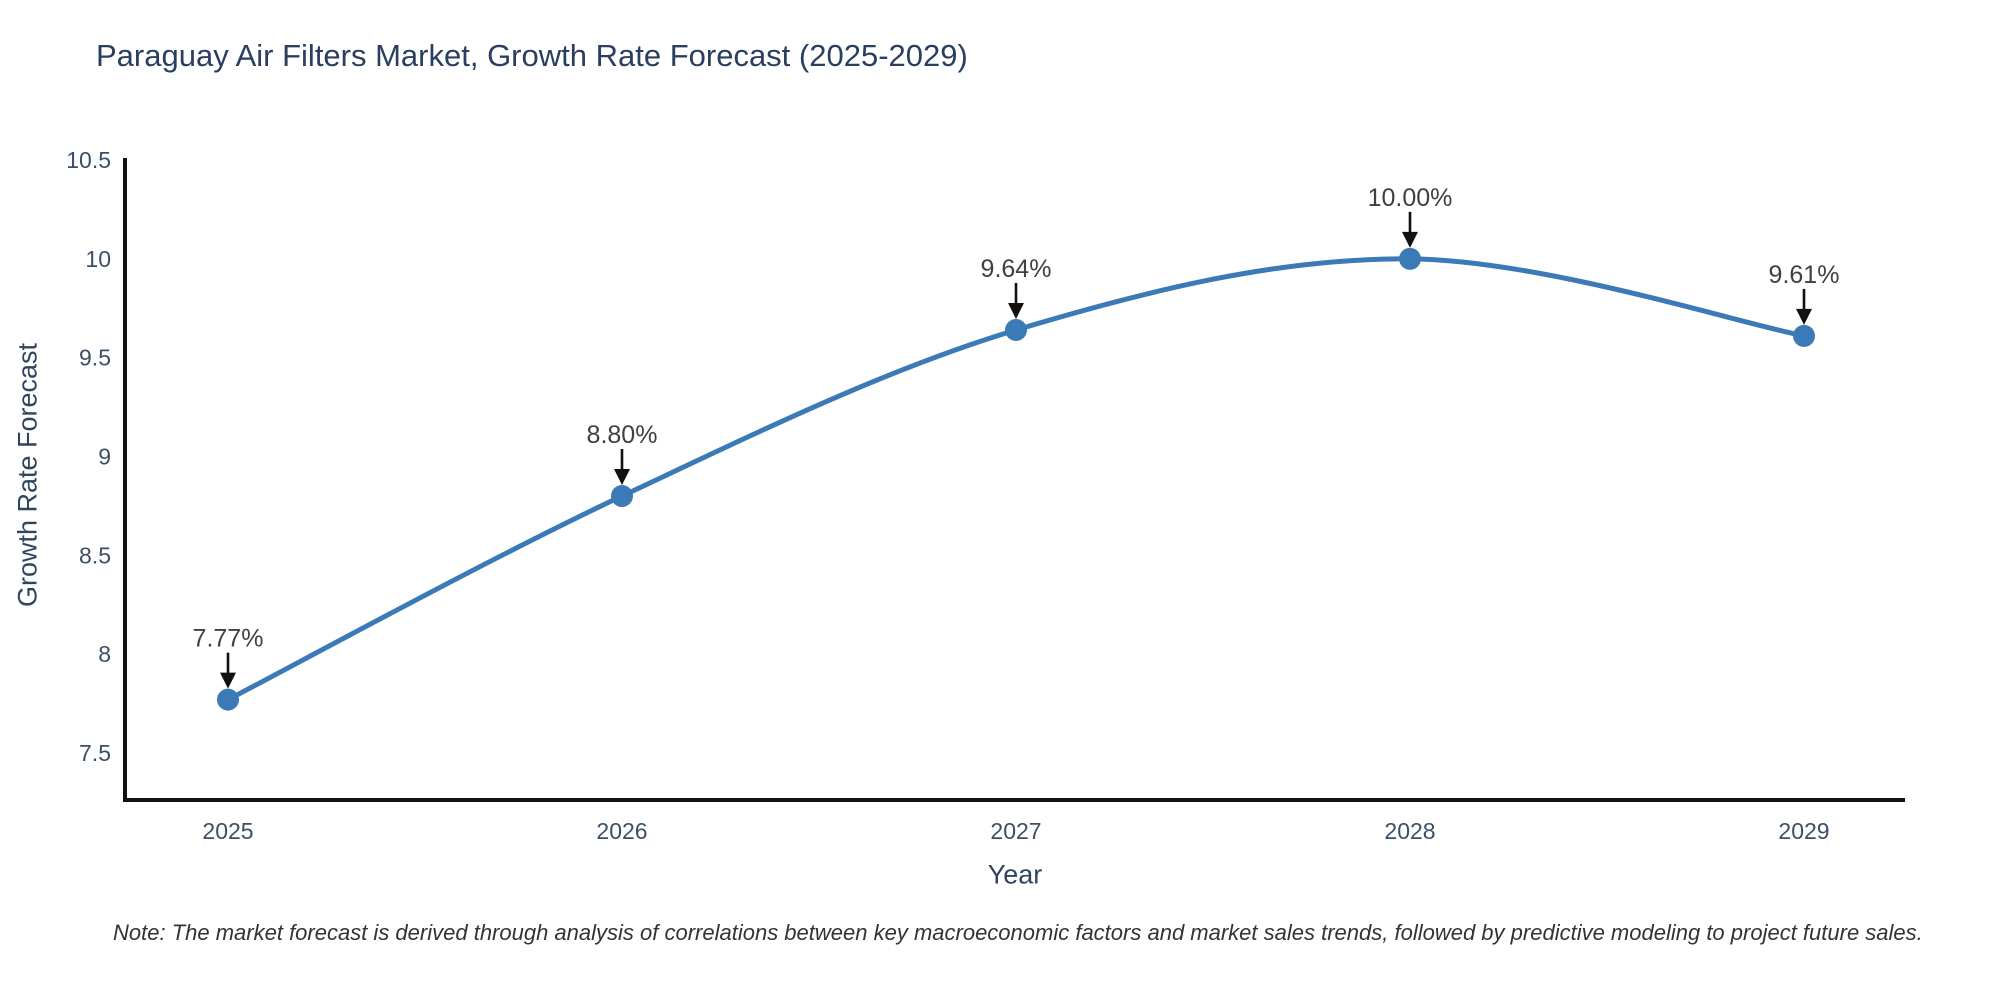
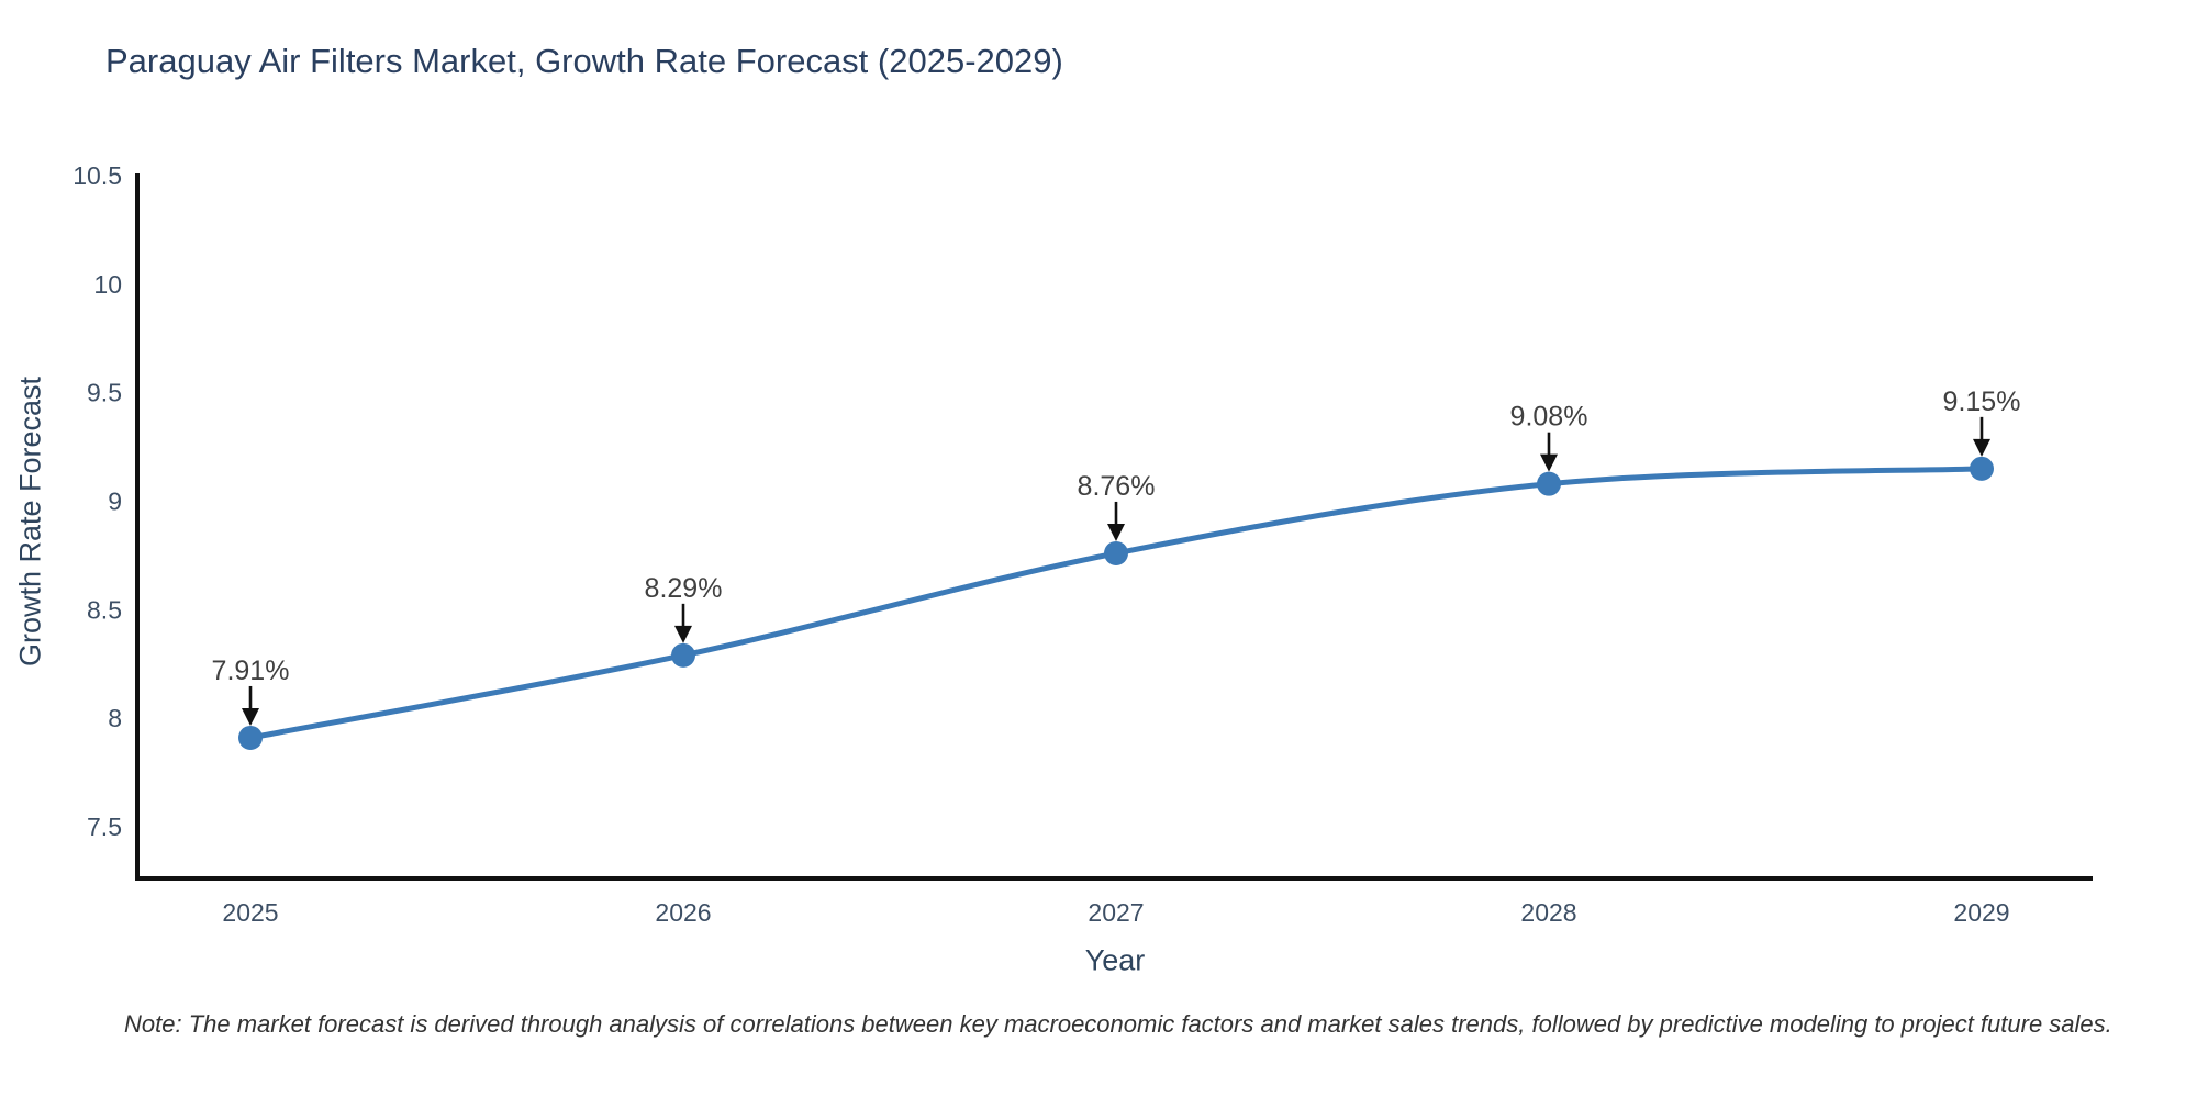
2025: 7.77% -> 7.91%
2026: 8.80% -> 8.29%
2027: 9.64% -> 8.76%
2028: 10.00% -> 9.08%
2029: 9.61% -> 9.15%
